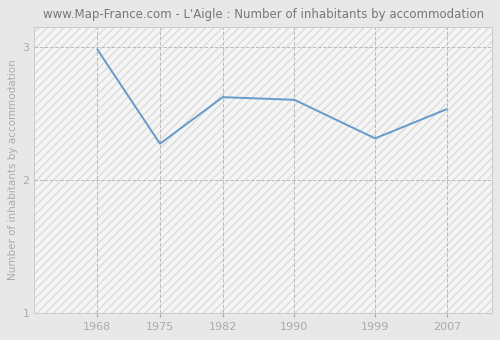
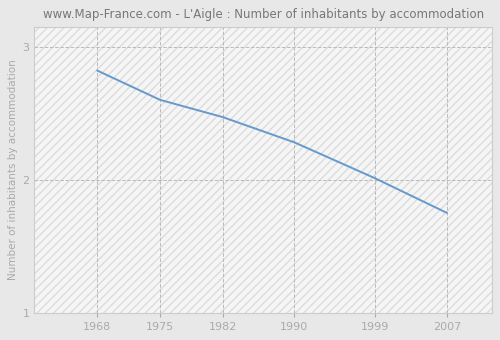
1968: 2.98 -> 2.82
1975: 2.27 -> 2.60
1982: 2.62 -> 2.47
1990: 2.60 -> 2.28
1999: 2.31 -> 2.01
2007: 2.53 -> 1.75
